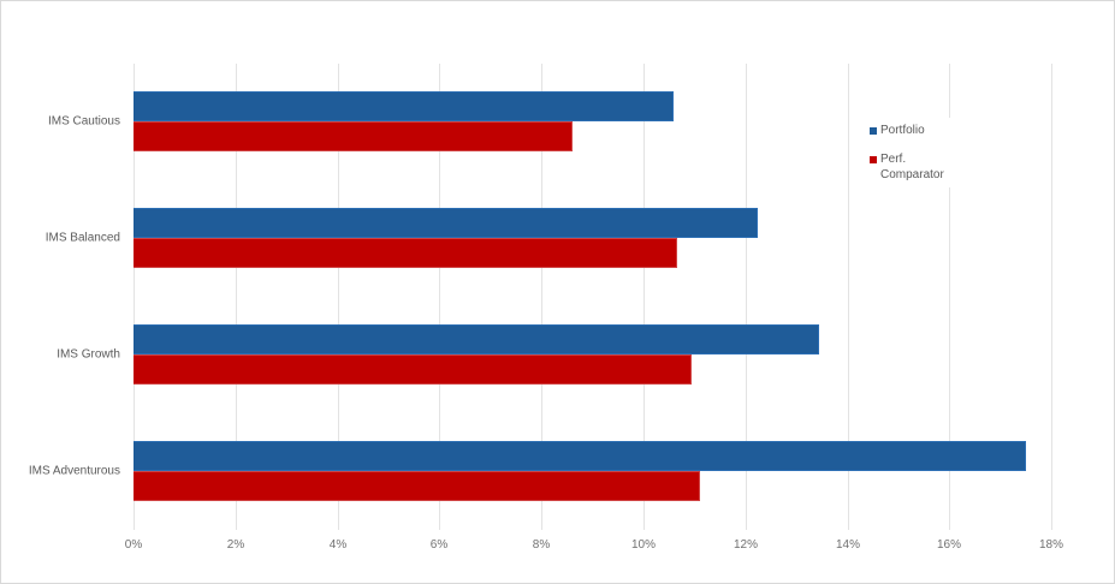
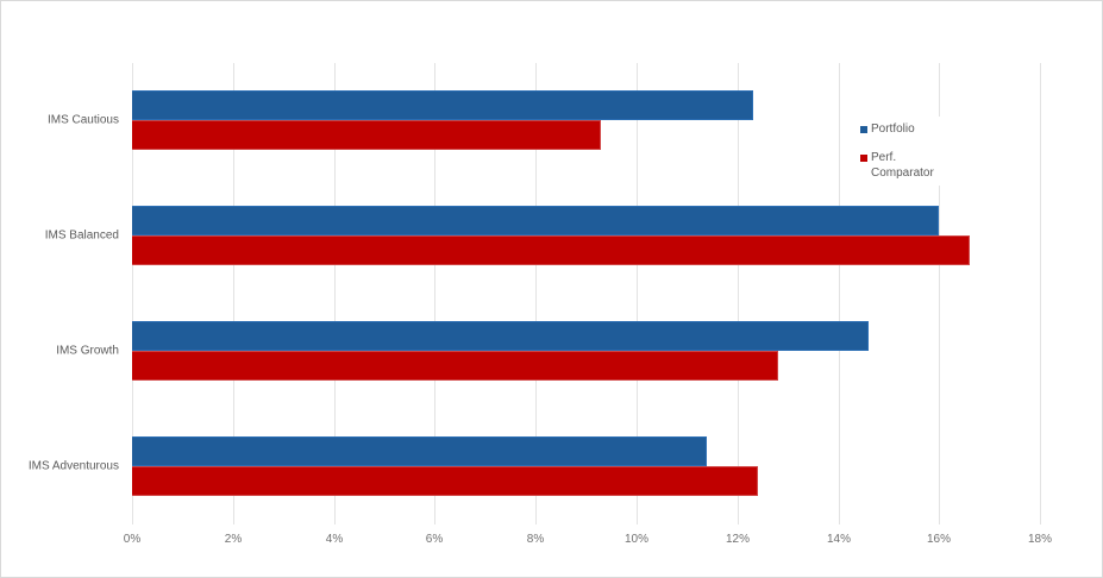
Portfolio/IMS Cautious: 10.6% -> 12.3%
Perf. Comparator/IMS Cautious: 8.6% -> 9.3%
Portfolio/IMS Balanced: 12.2% -> 16.0%
Perf. Comparator/IMS Balanced: 10.7% -> 16.6%
Portfolio/IMS Growth: 13.4% -> 14.6%
Perf. Comparator/IMS Growth: 10.9% -> 12.8%
Portfolio/IMS Adventurous: 17.5% -> 11.4%
Perf. Comparator/IMS Adventurous: 11.1% -> 12.4%
